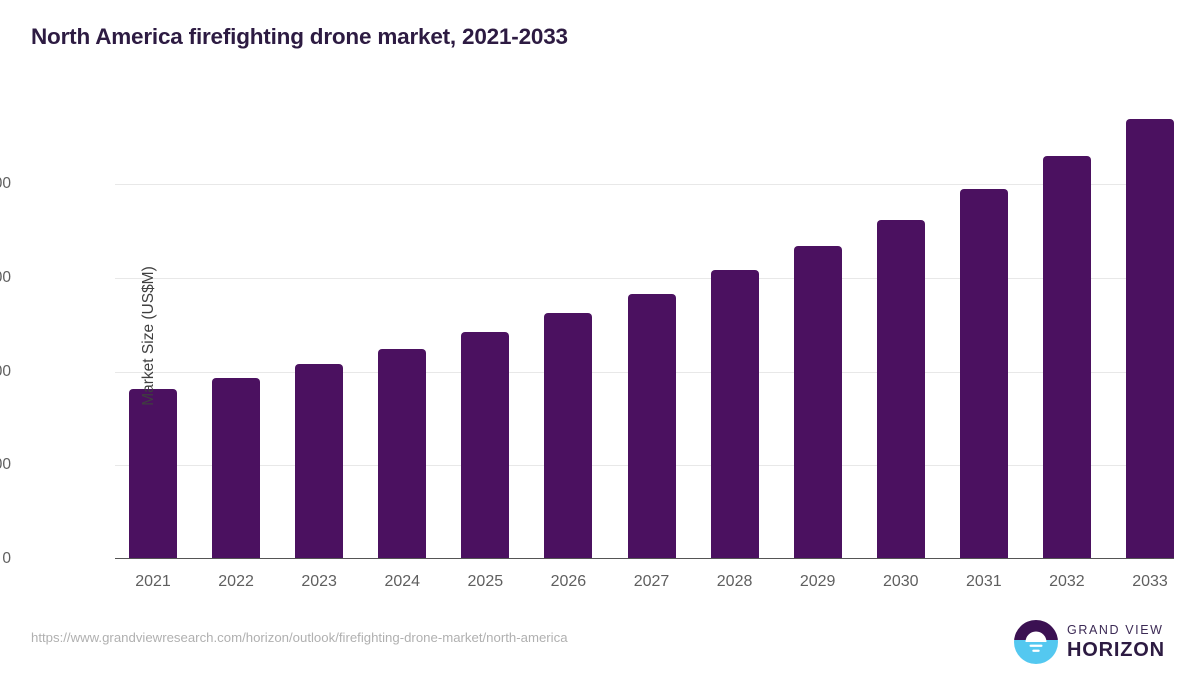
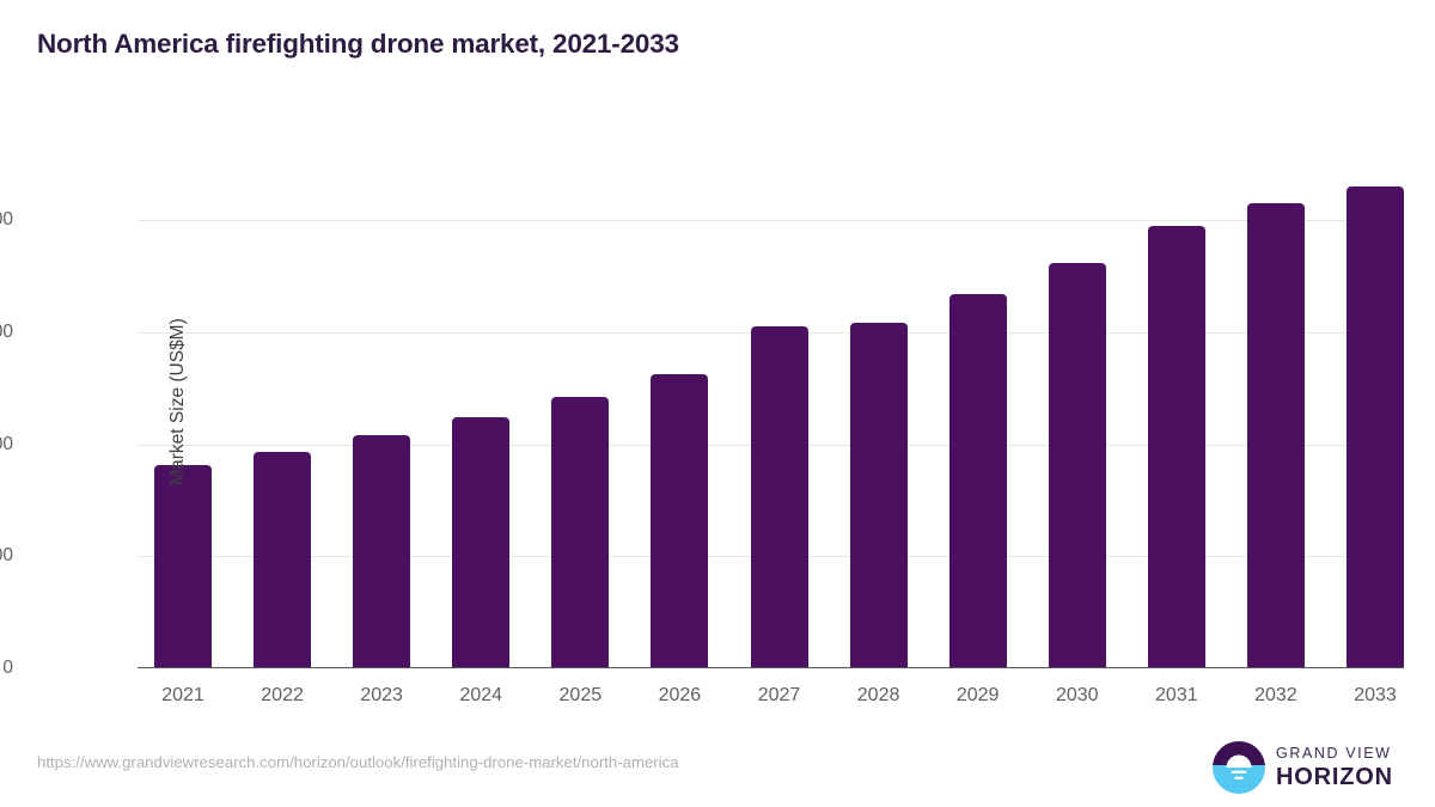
2027: 560 -> 610
2032: 860 -> 830
2033: 940 -> 860
